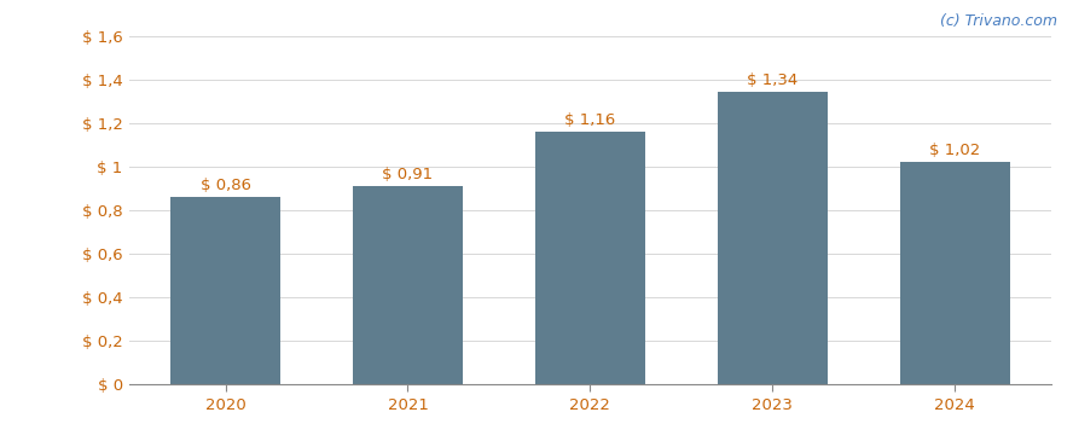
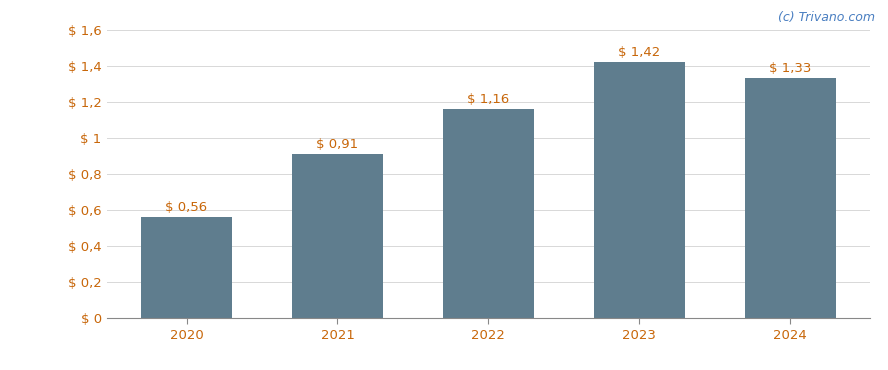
2020: 0,86 -> 0,56
2023: 1,34 -> 1,42
2024: 1,02 -> 1,33
